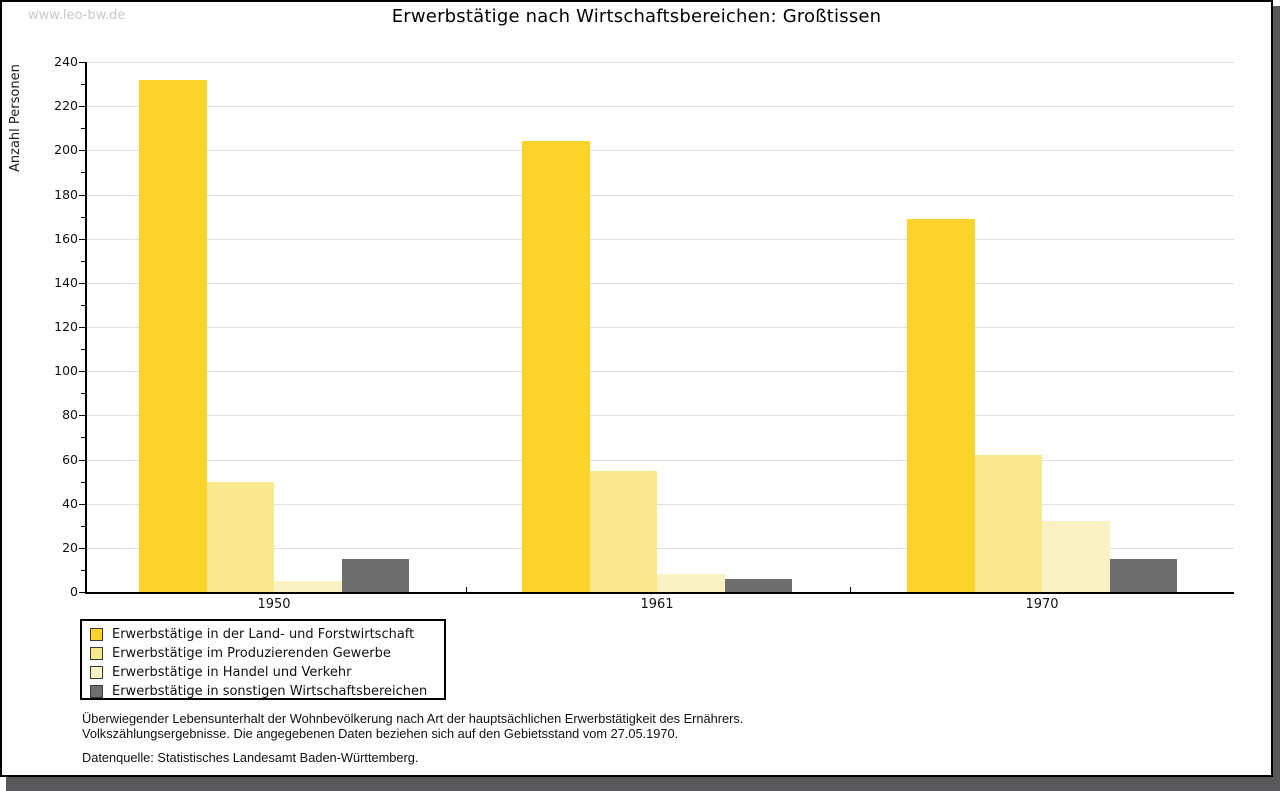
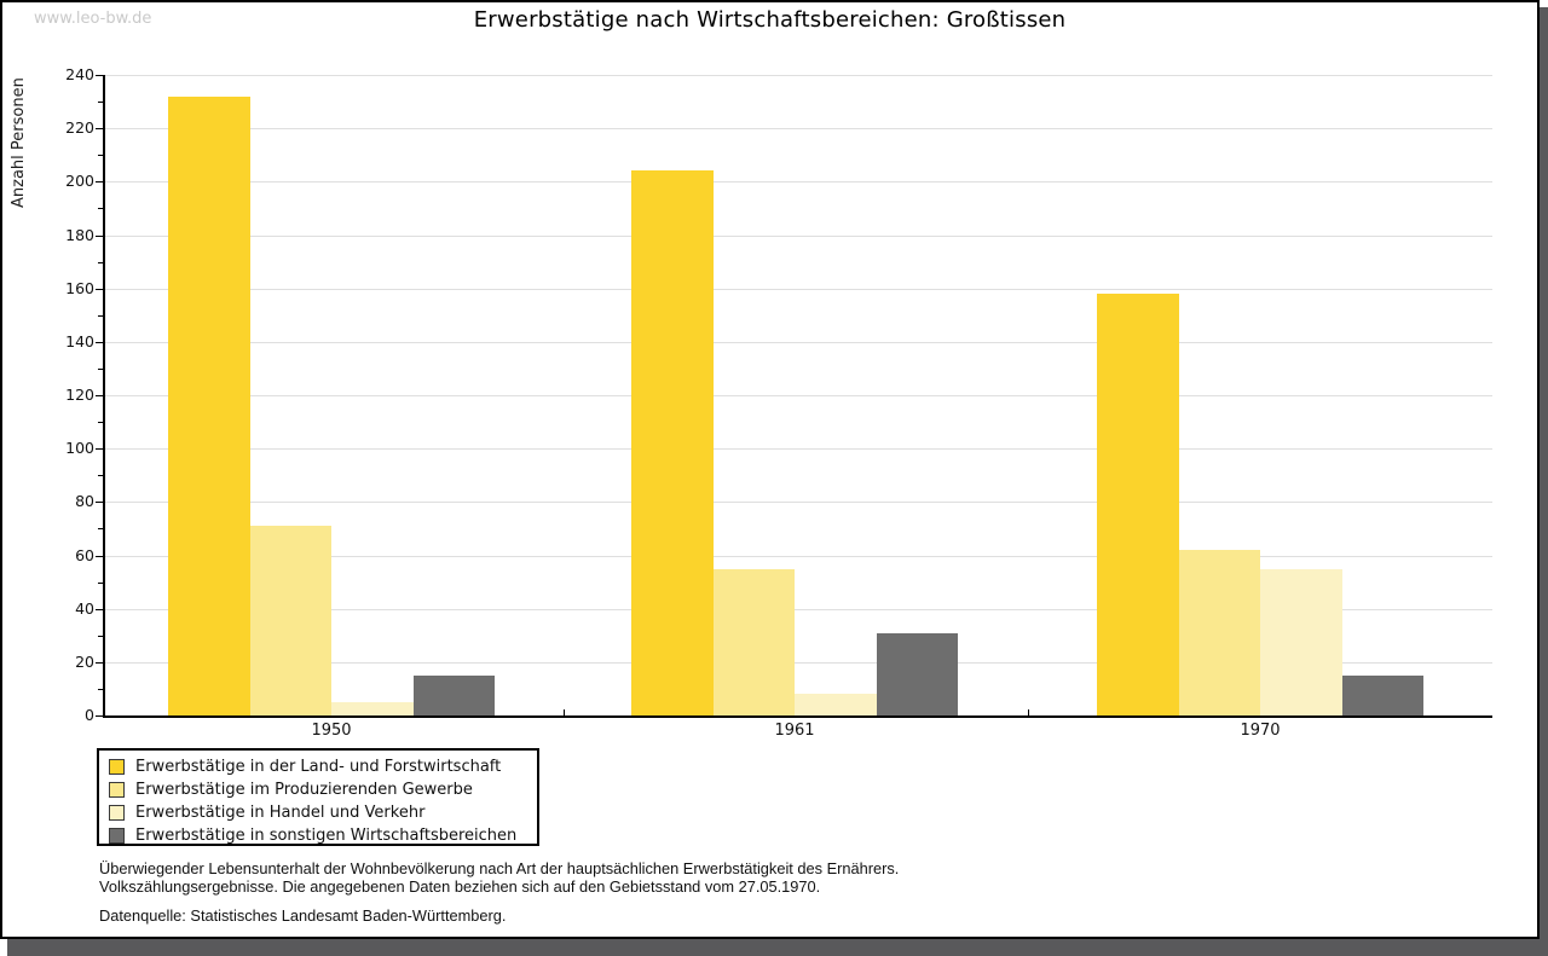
Erwerbstätige im Produzierenden Gewerbe/1950: 50 -> 71
Erwerbstätige in sonstigen Wirtschaftsbereichen/1961: 6 -> 31
Erwerbstätige in der Land- und Forstwirtschaft/1970: 169 -> 158
Erwerbstätige in Handel und Verkehr/1970: 32 -> 55
